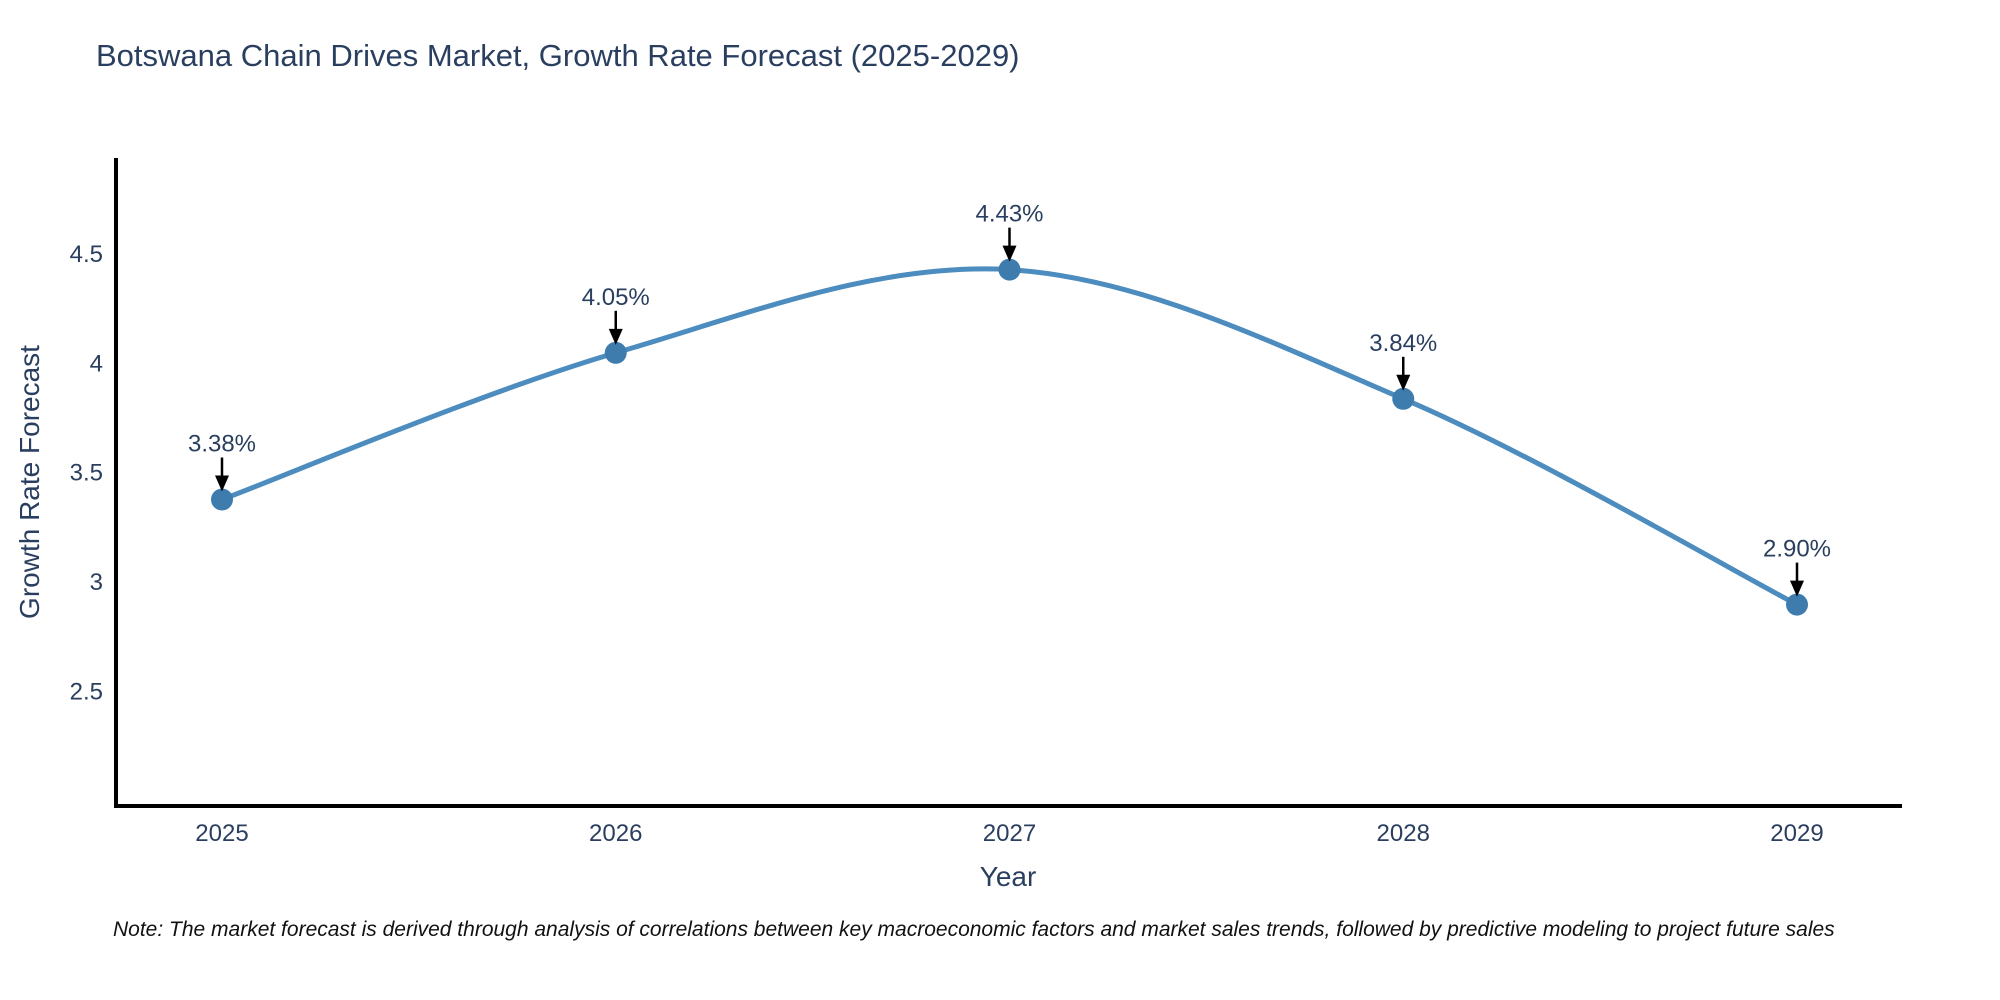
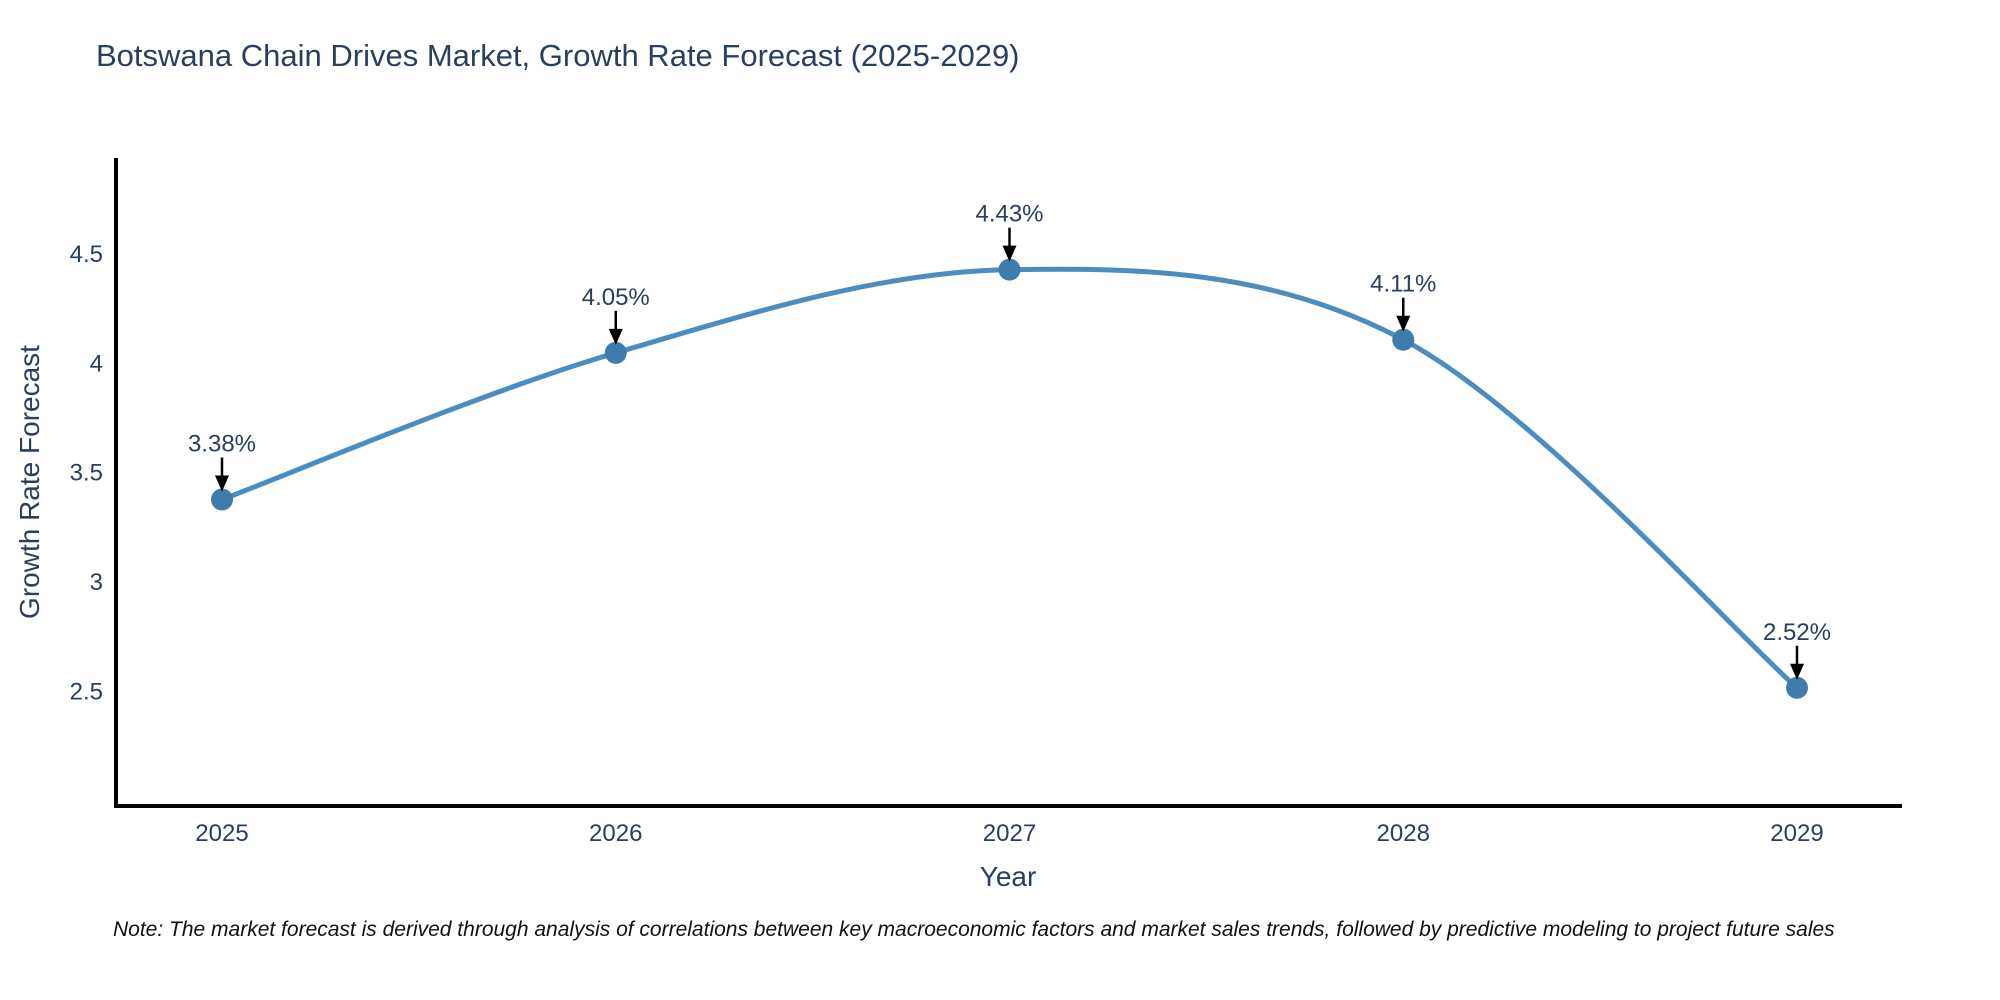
2028: 3.84% -> 4.11%
2029: 2.90% -> 2.52%
